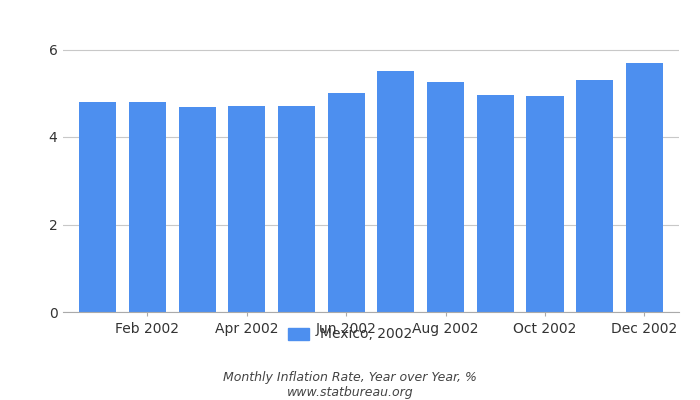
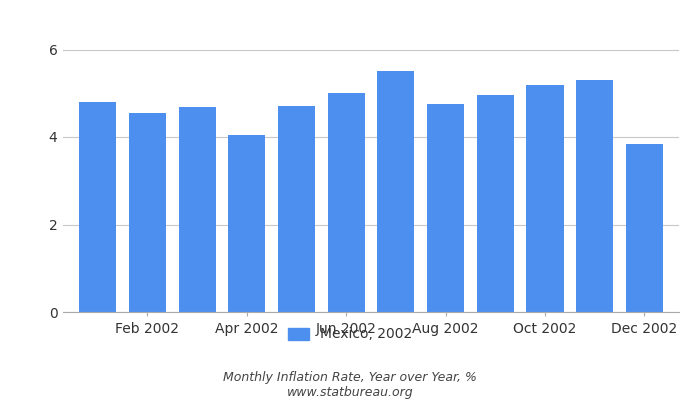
Feb 2002: 4.80 -> 4.55
Apr 2002: 4.72 -> 4.05
Aug 2002: 5.25 -> 4.75
Oct 2002: 4.93 -> 5.20
Dec 2002: 5.70 -> 3.85
